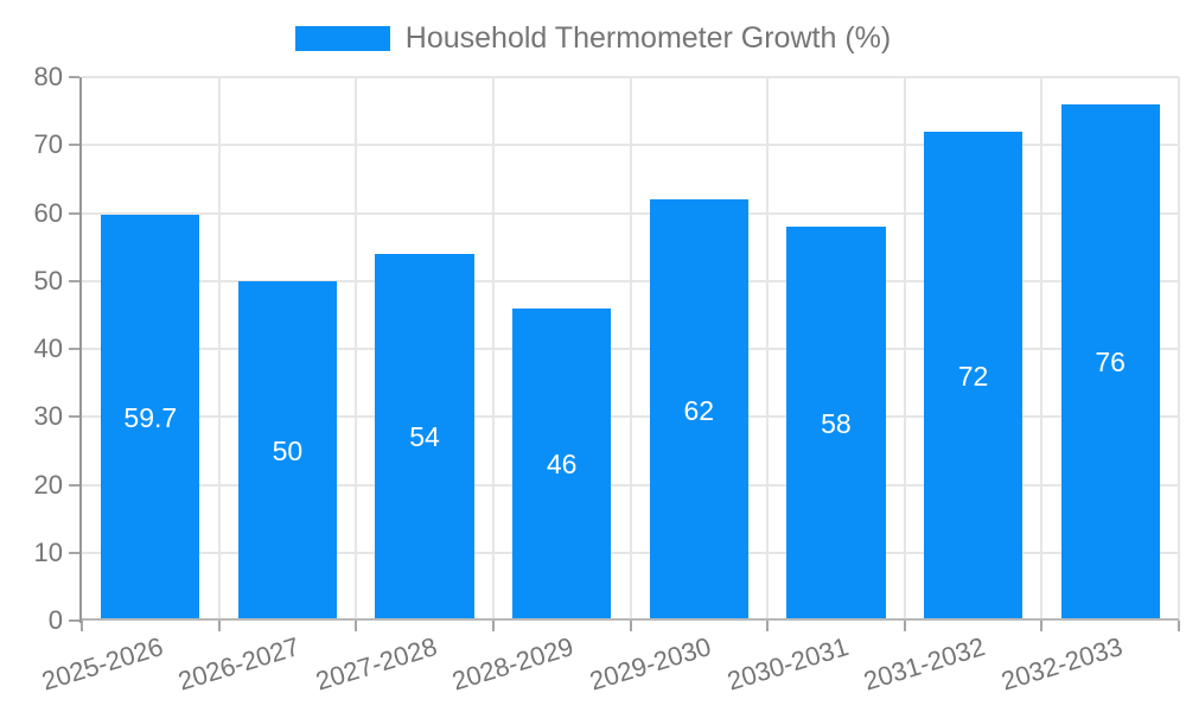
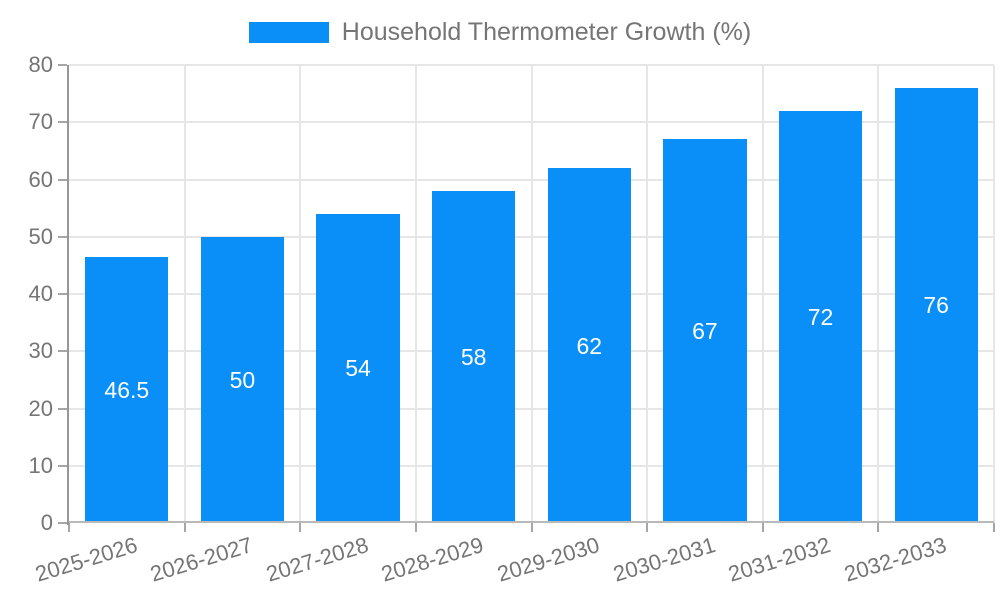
2025-2026: 59.7 -> 46.5
2028-2029: 46 -> 58
2030-2031: 58 -> 67
